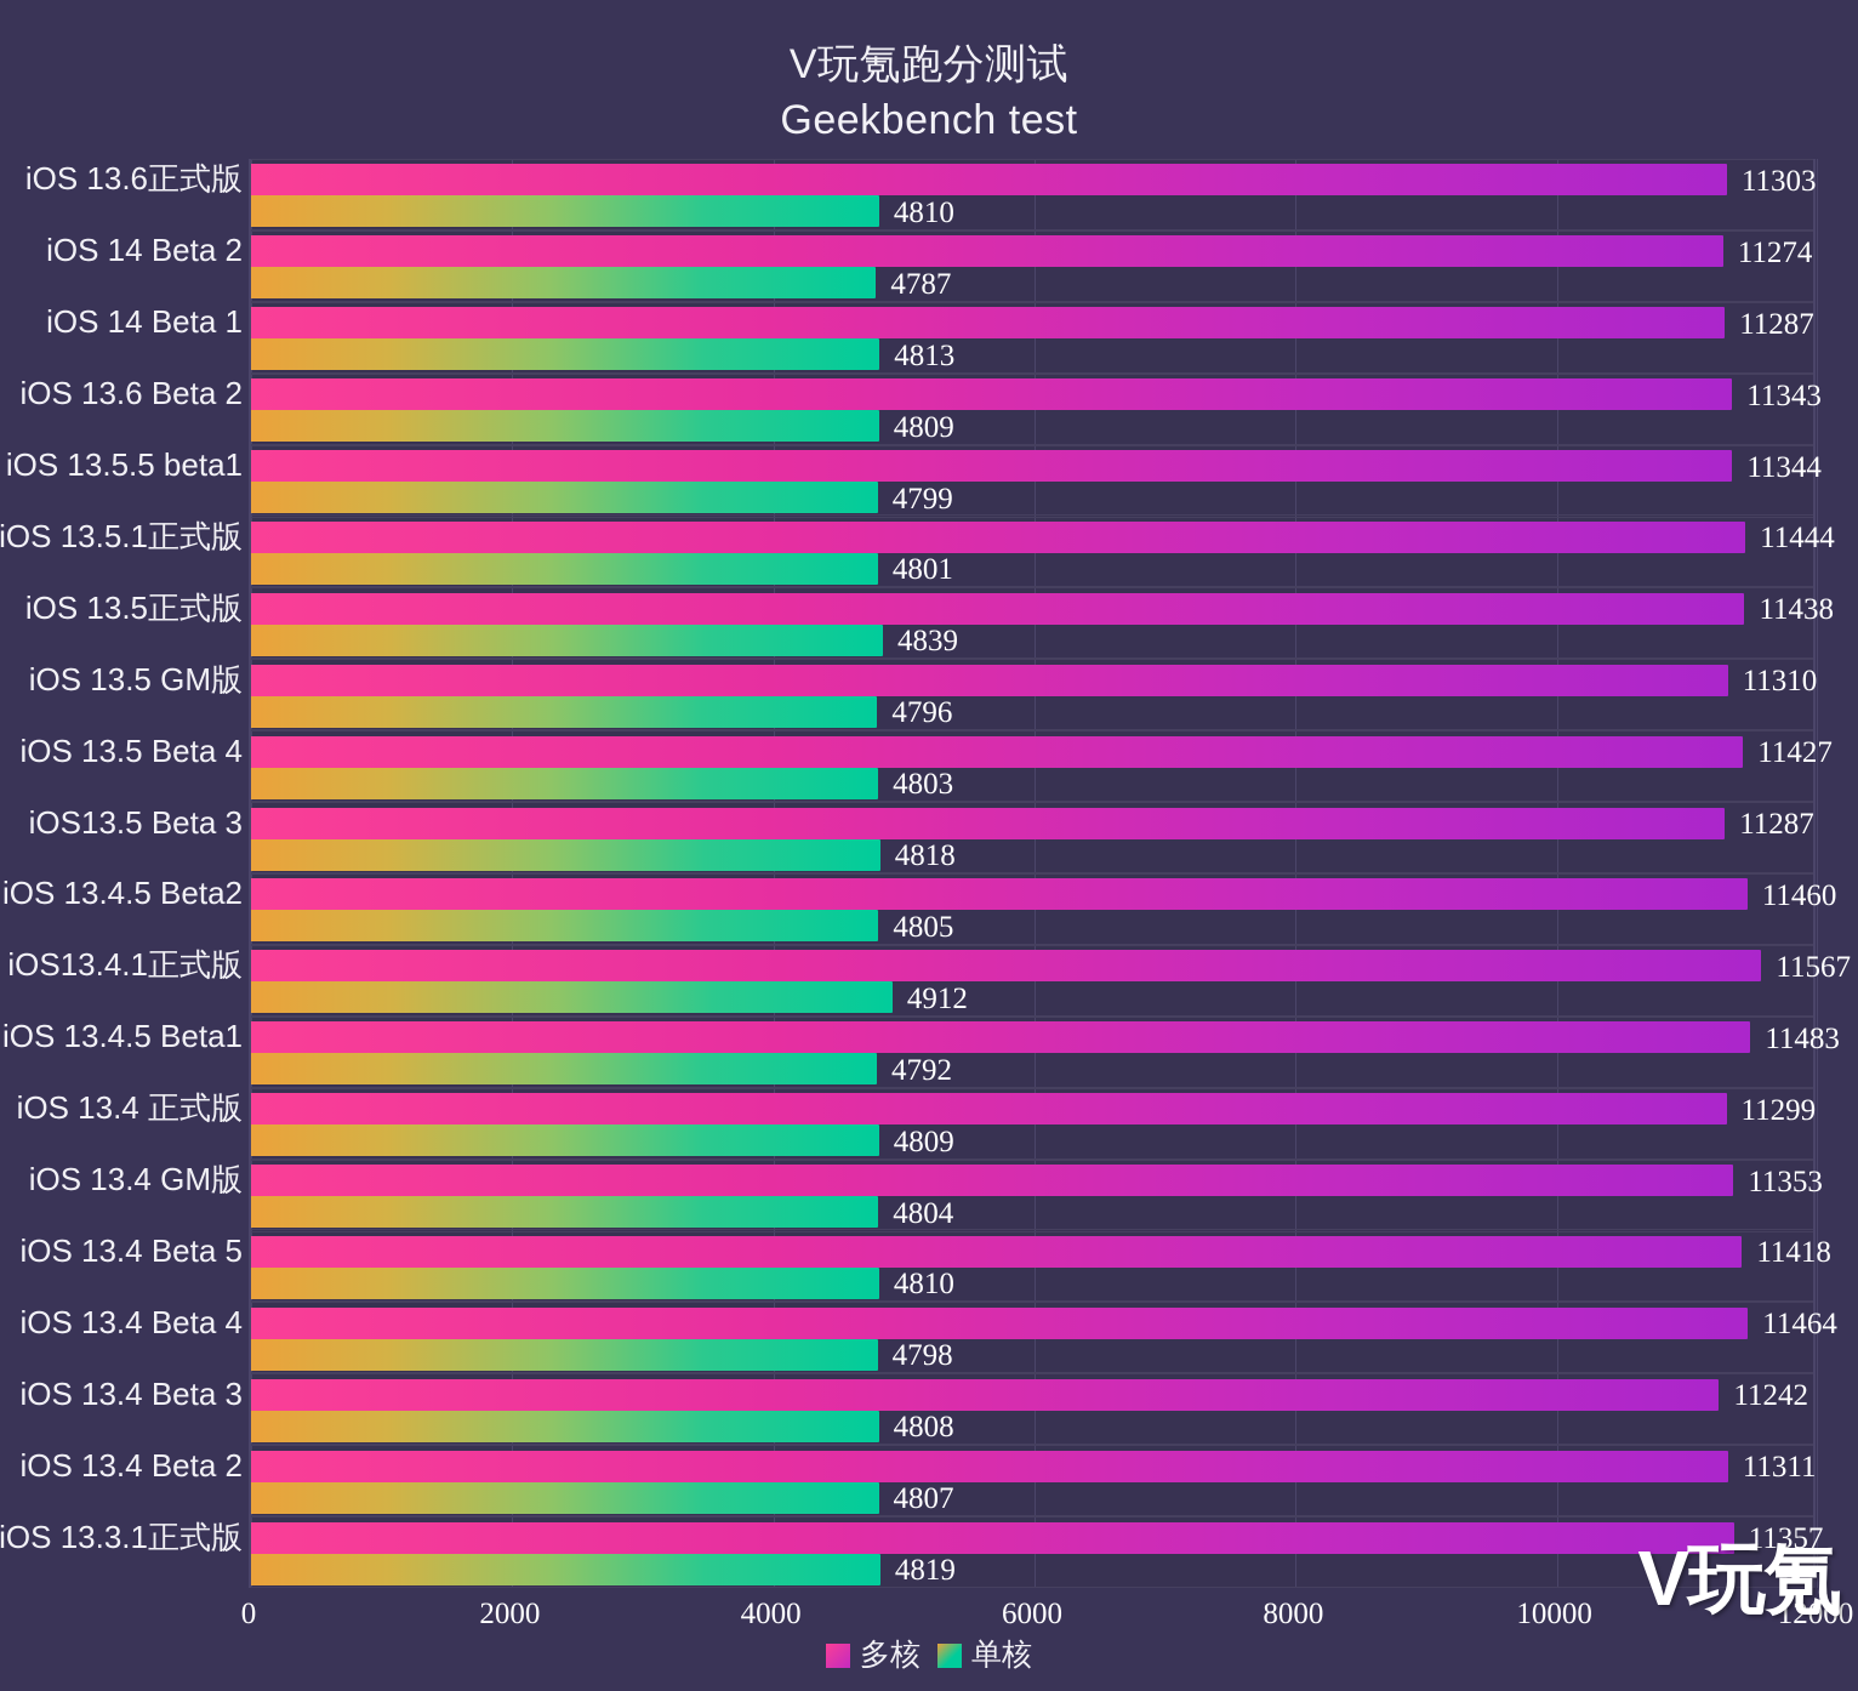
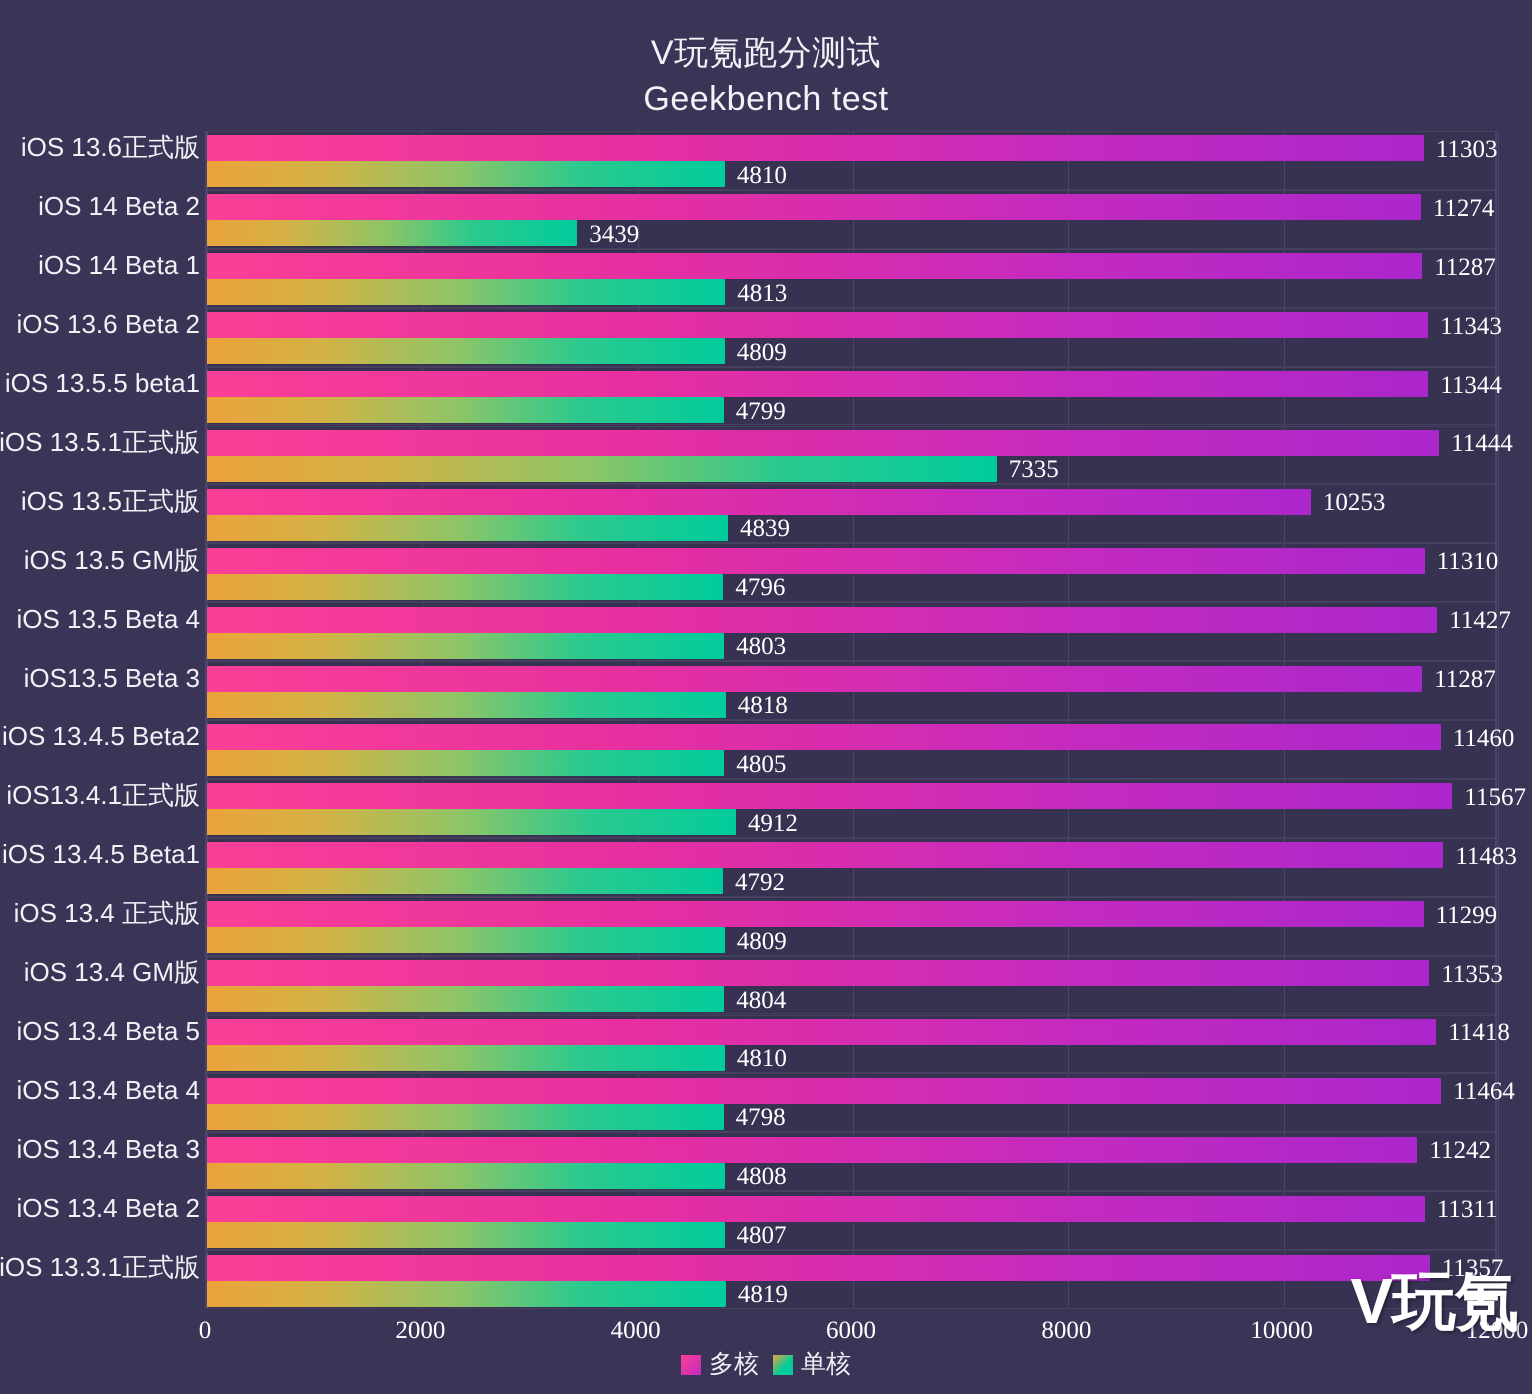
单核/iOS 14 Beta 2: 4787 -> 3439
单核/iOS 13.5.1正式版: 4801 -> 7335
多核/iOS 13.5正式版: 11438 -> 10253
